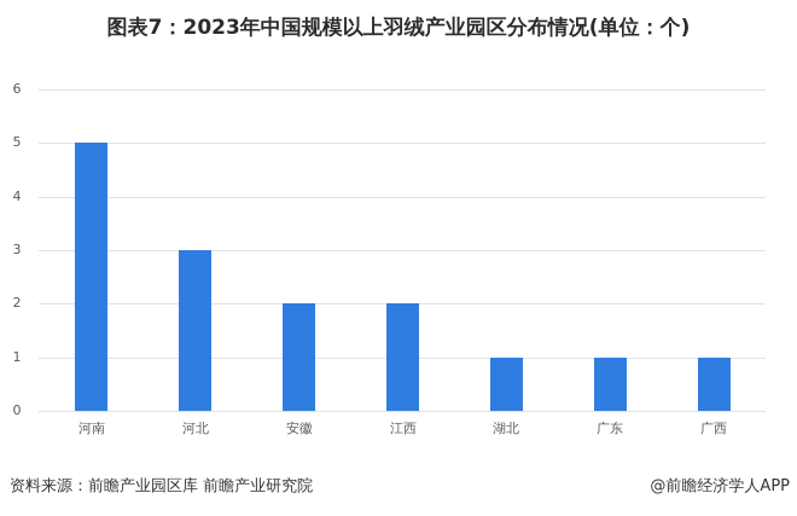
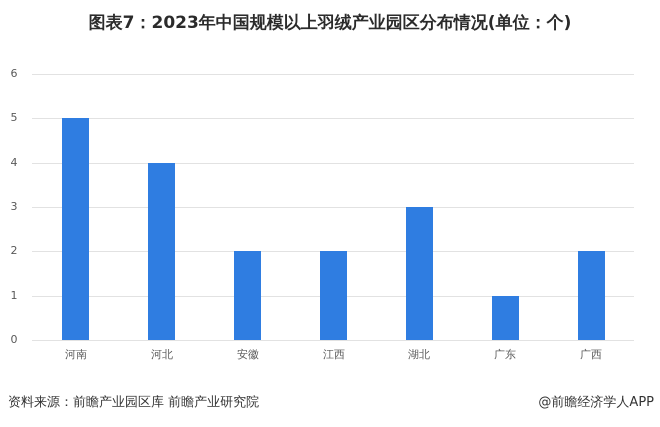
河北: 3 -> 4
湖北: 1 -> 3
广西: 1 -> 2
